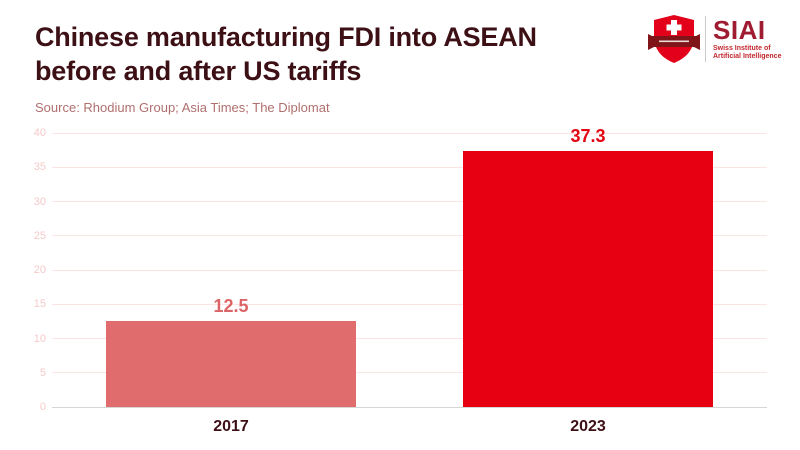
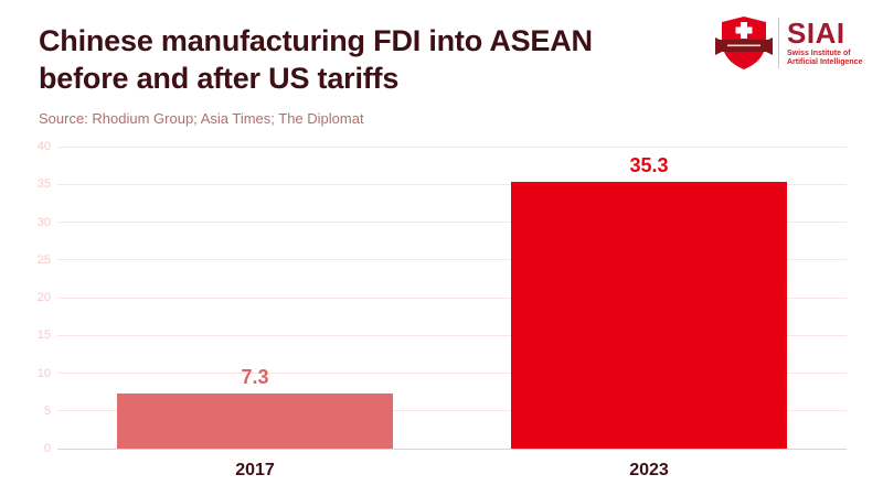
2017: 12.5 -> 7.3
2023: 37.3 -> 35.3
